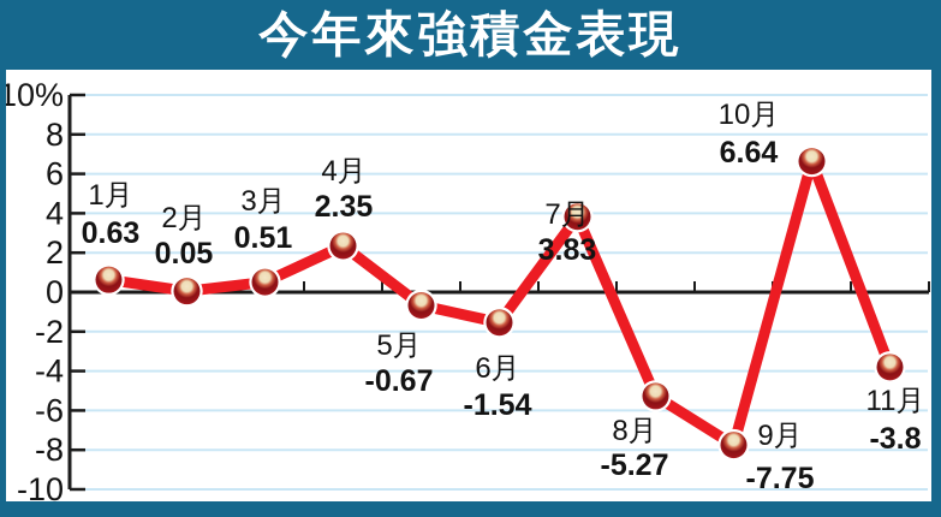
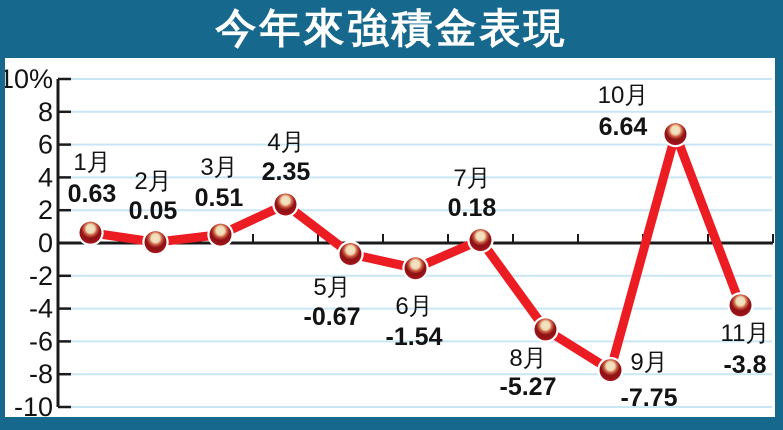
7月: 3.83 -> 0.18
